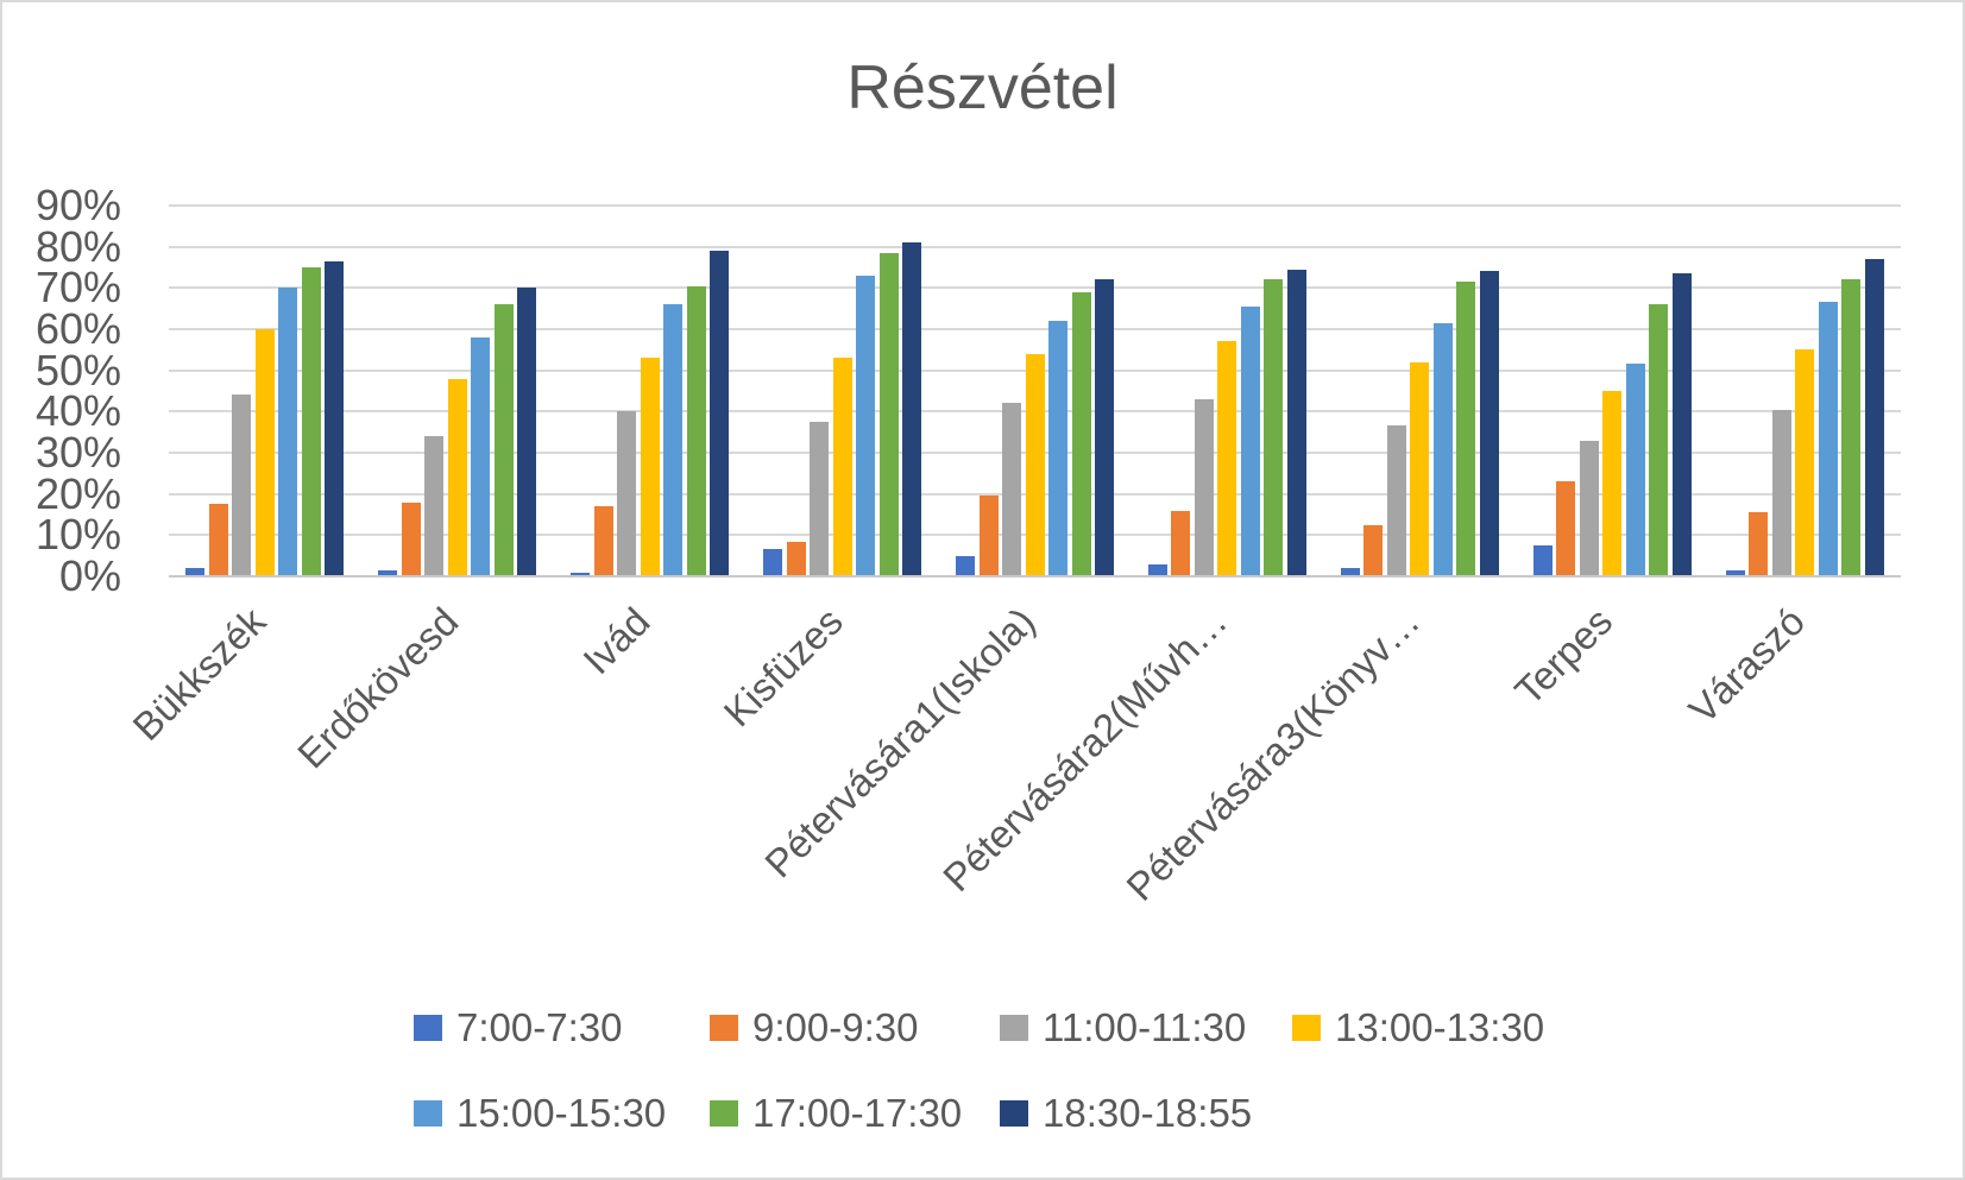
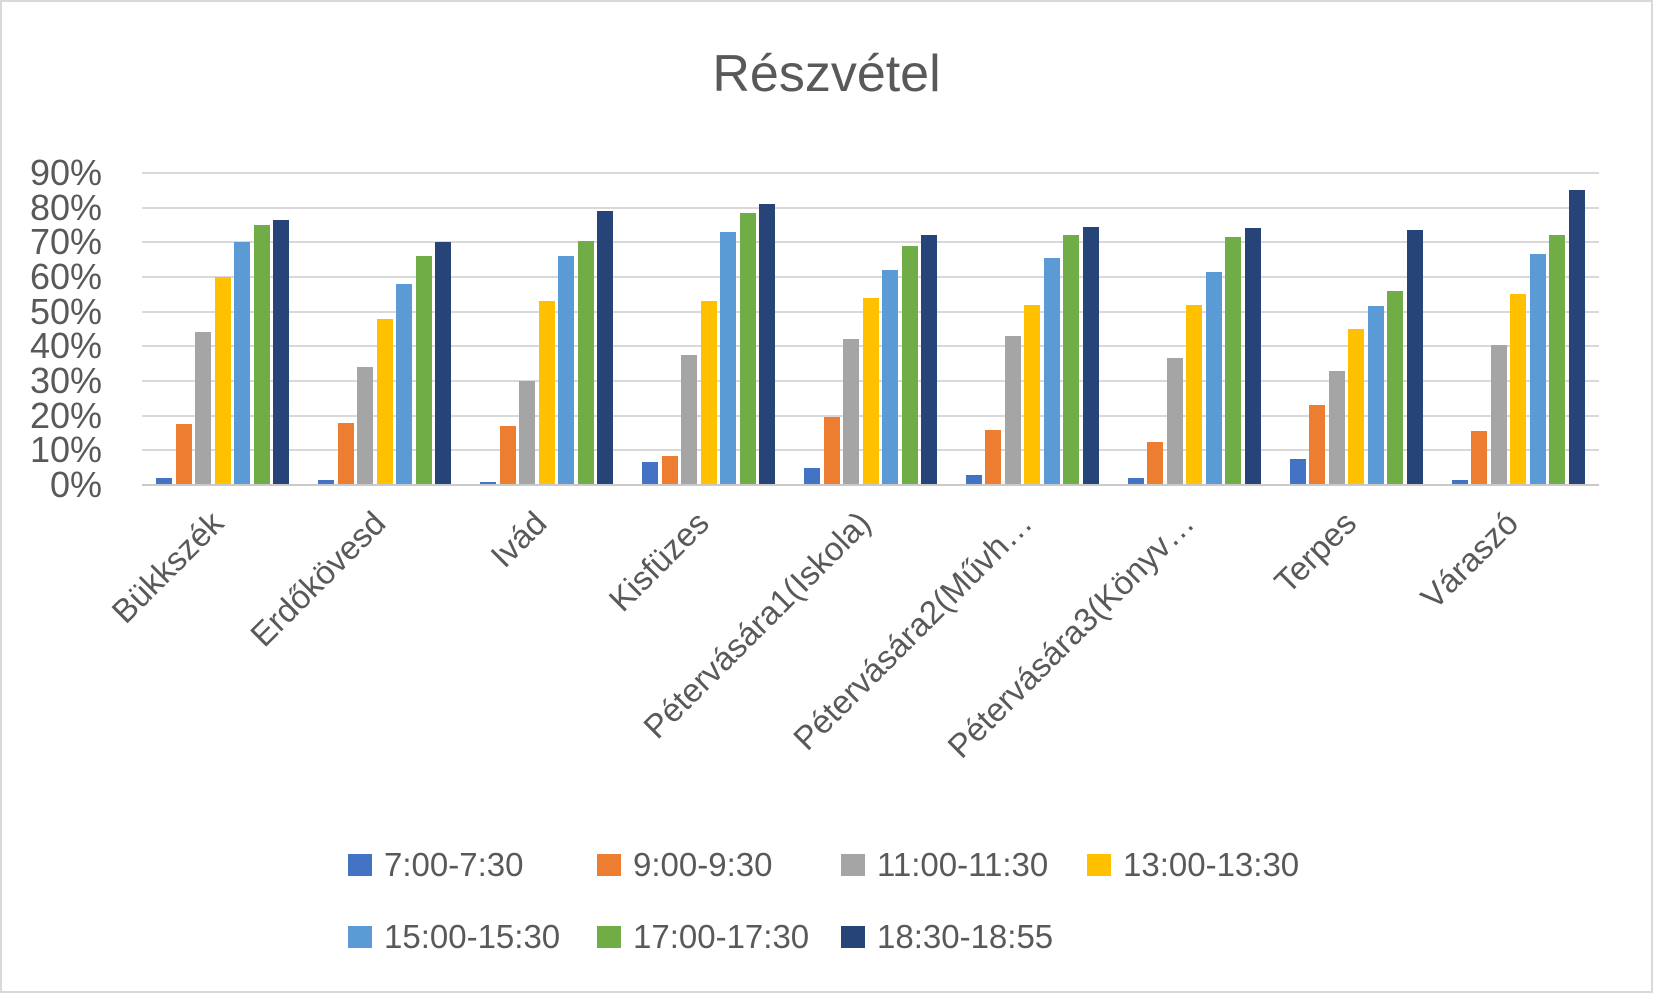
11:00-11:30/Ivád: 40% -> 30%
13:00-13:30/Pétervására2(Művh…: 57% -> 52%
17:00-17:30/Terpes: 66% -> 56%
18:30-18:55/Váraszó: 77% -> 85%
